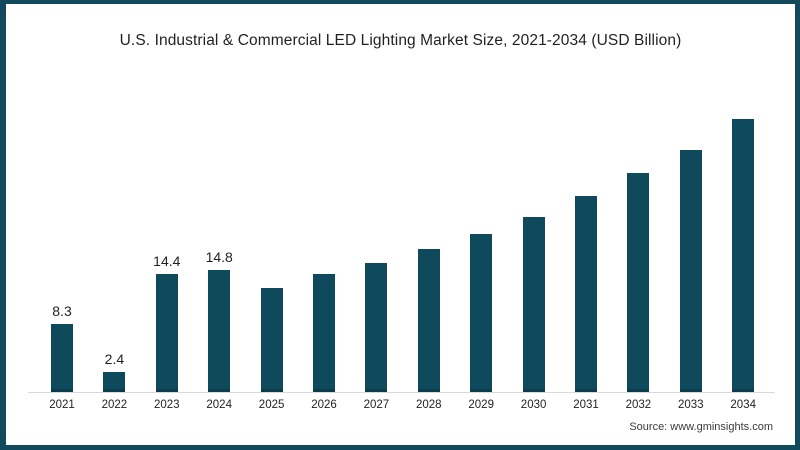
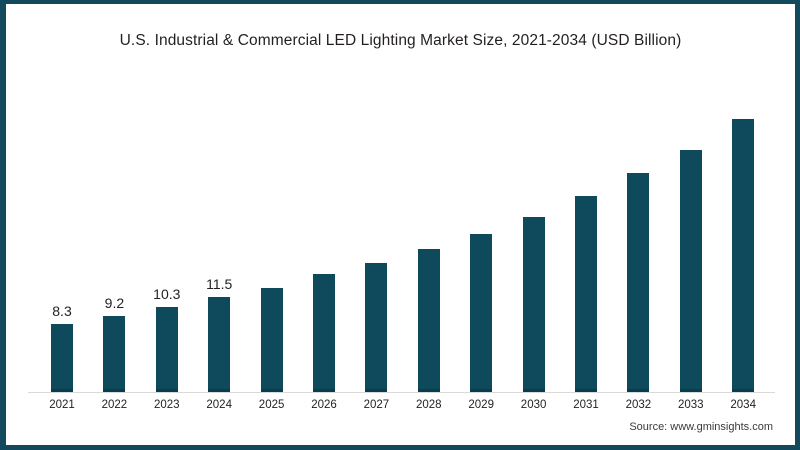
2022: 2.4 -> 9.2
2023: 14.4 -> 10.3
2024: 14.8 -> 11.5
